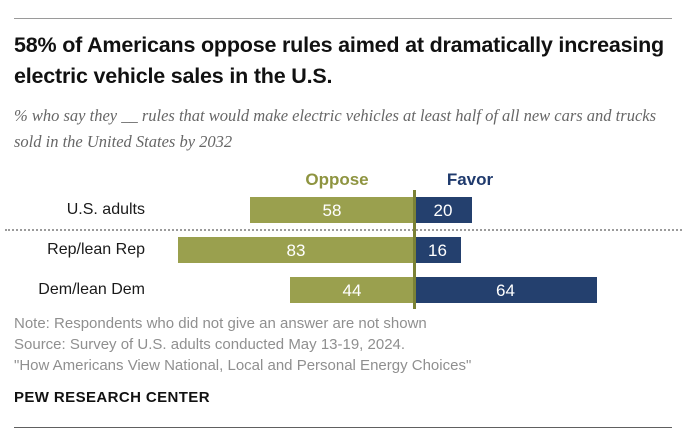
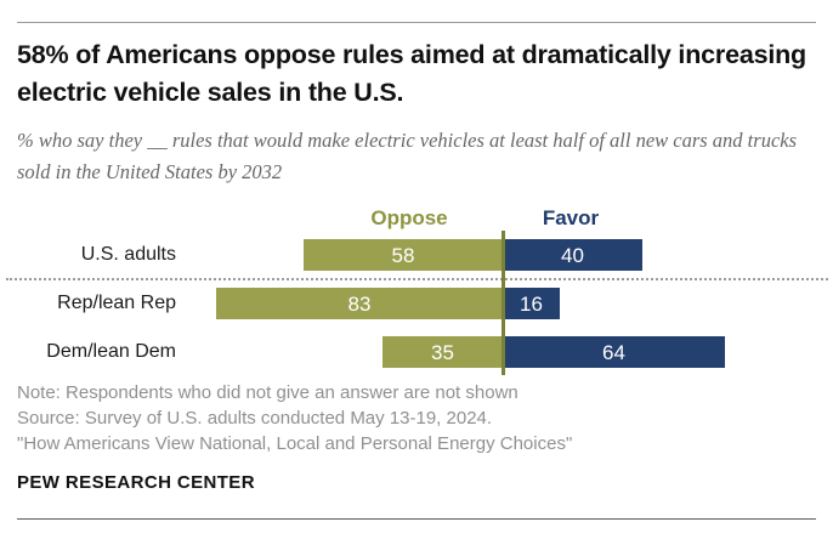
Favor/U.S. adults: 20 -> 40
Oppose/Dem/lean Dem: 44 -> 35
